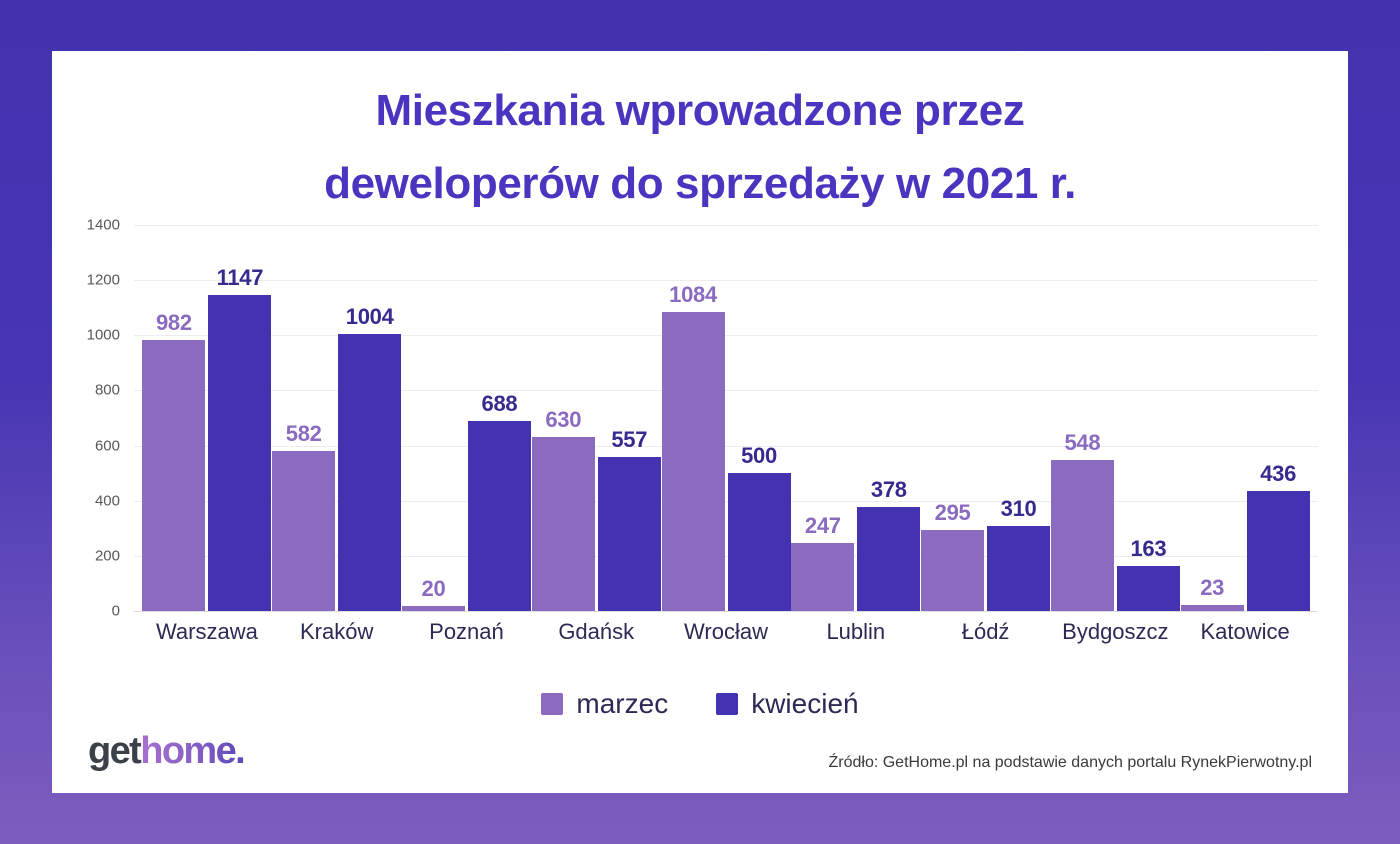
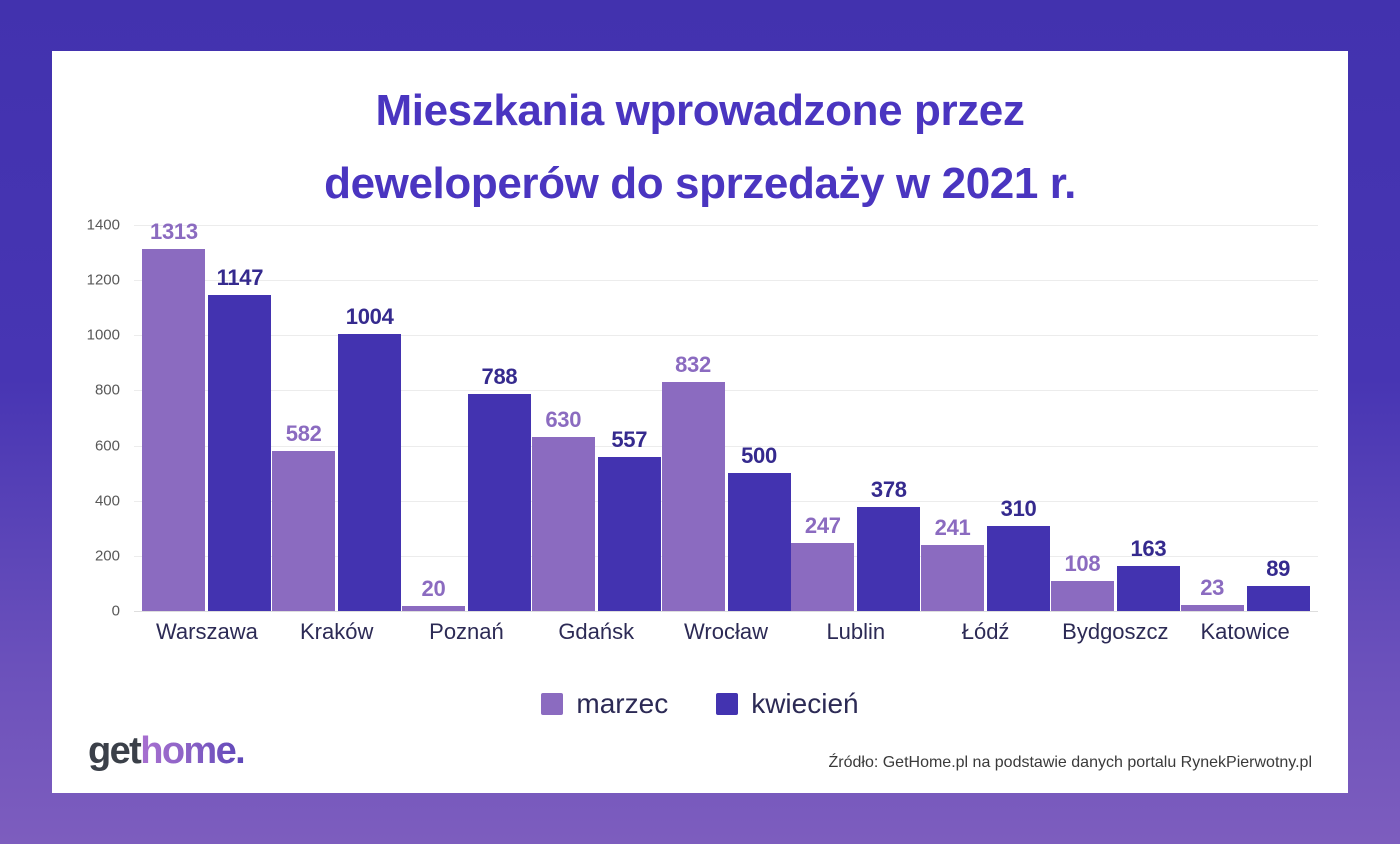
marzec/Warszawa: 982 -> 1313
kwiecień/Poznań: 688 -> 788
marzec/Wrocław: 1084 -> 832
marzec/Łódź: 295 -> 241
marzec/Bydgoszcz: 548 -> 108
kwiecień/Katowice: 436 -> 89
